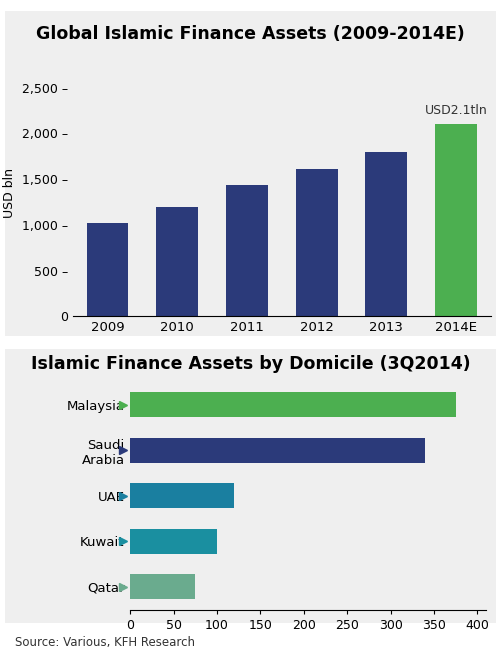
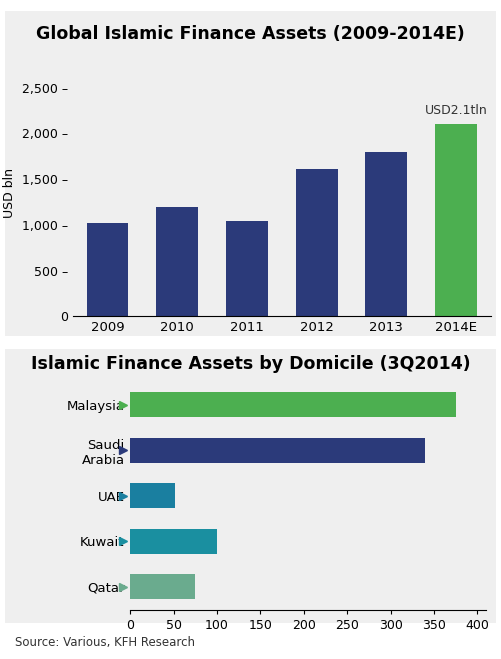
2011: 1,430 – -> 1,040 –
UAE: 120 -> 52
